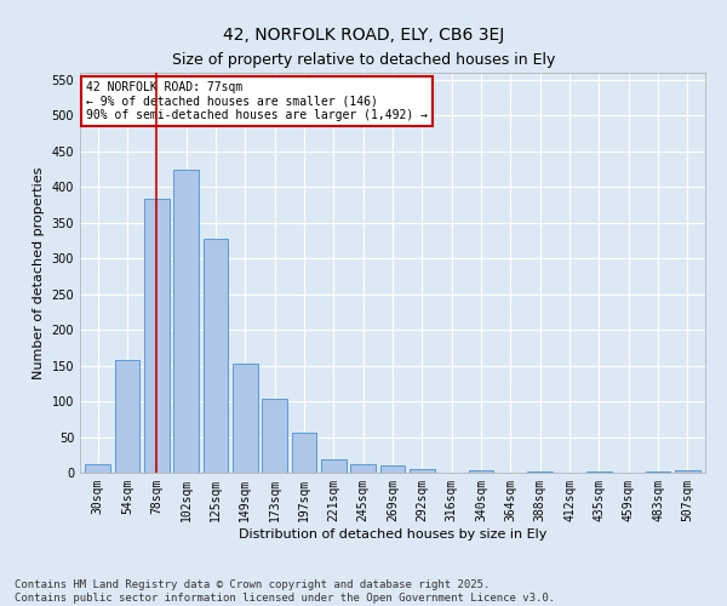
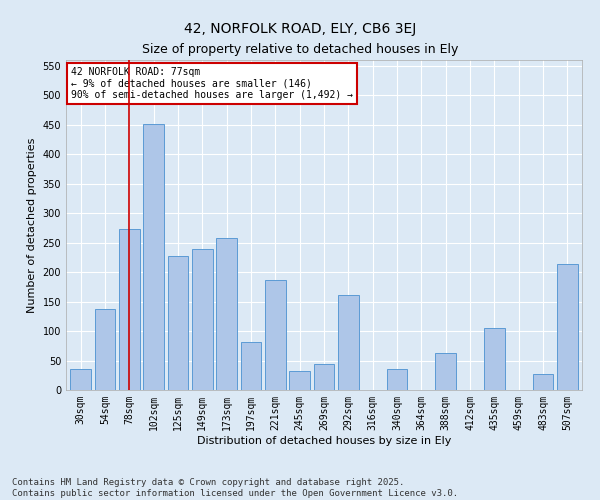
30sqm: 12 -> 36
54sqm: 157 -> 138
78sqm: 383 -> 274
102sqm: 425 -> 452
125sqm: 328 -> 228
149sqm: 153 -> 240
173sqm: 103 -> 258
197sqm: 56 -> 82
221sqm: 18 -> 186
245sqm: 12 -> 32
269sqm: 10 -> 44
292sqm: 5 -> 162
340sqm: 3 -> 36
388sqm: 2 -> 62
435sqm: 2 -> 106
483sqm: 2 -> 28
507sqm: 3 -> 214
